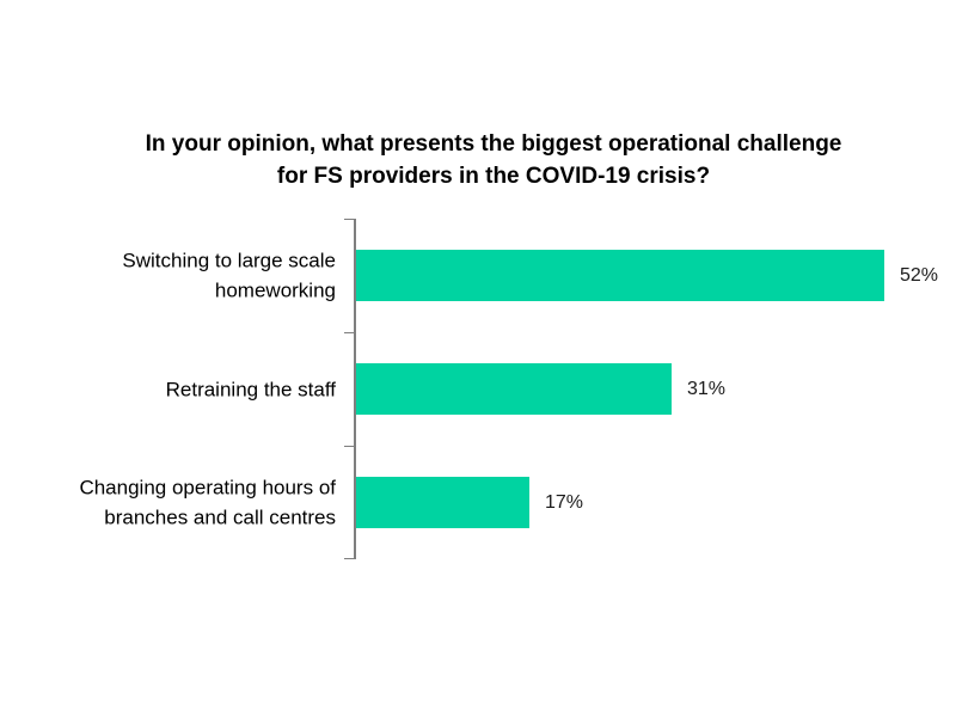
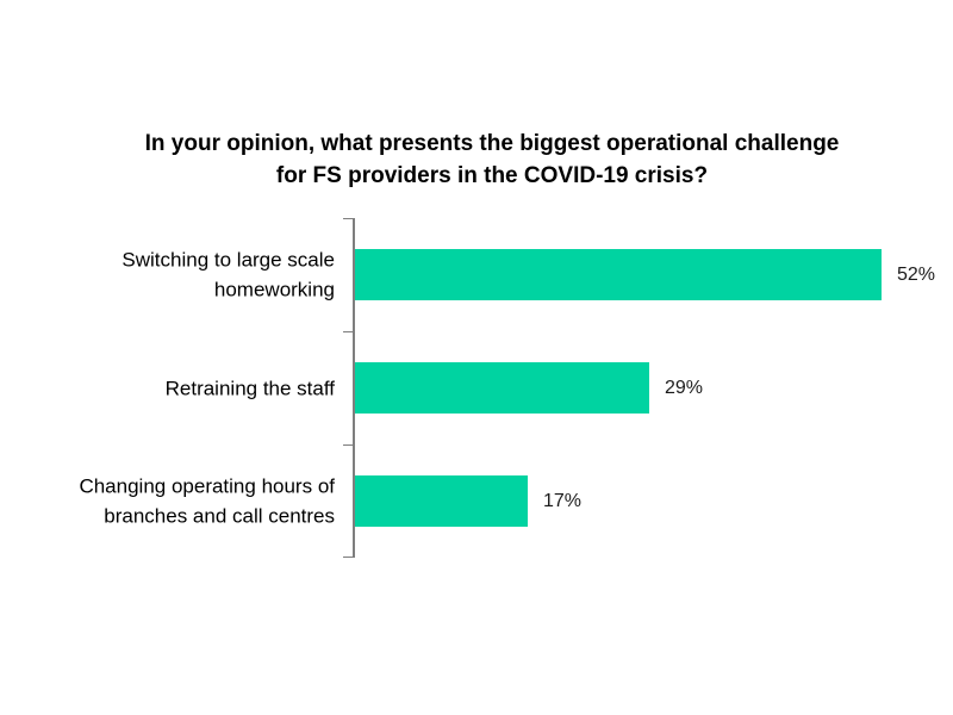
Retraining the staff: 31% -> 29%
